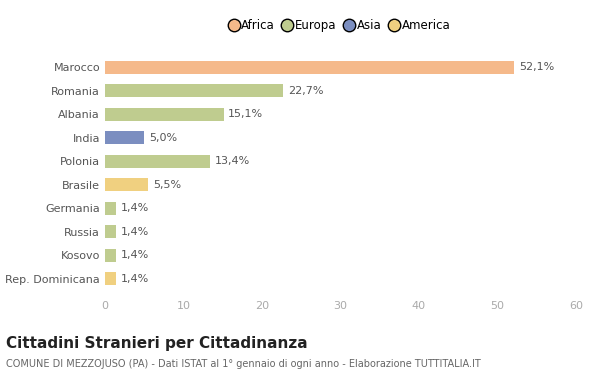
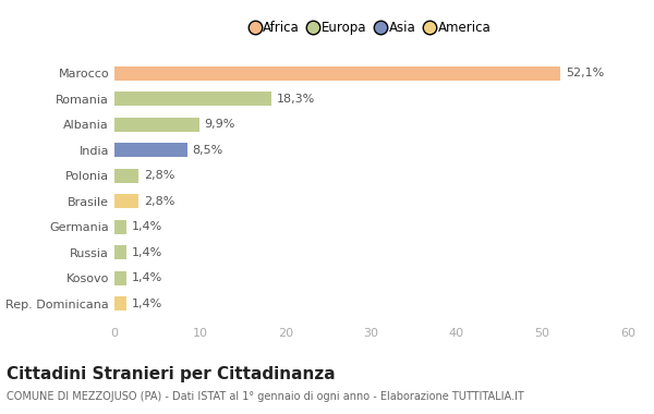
Romania: 22,7% -> 18,3%
Albania: 15,1% -> 9,9%
India: 5,0% -> 8,5%
Polonia: 13,4% -> 2,8%
Brasile: 5,5% -> 2,8%
